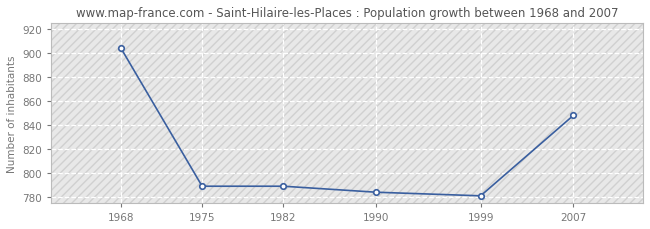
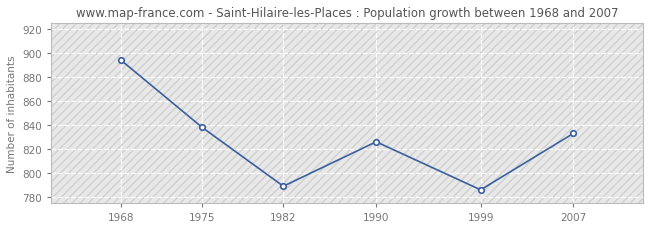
1968: 904 -> 894
1975: 789 -> 838
1990: 784 -> 826
1999: 781 -> 786
2007: 848 -> 833
